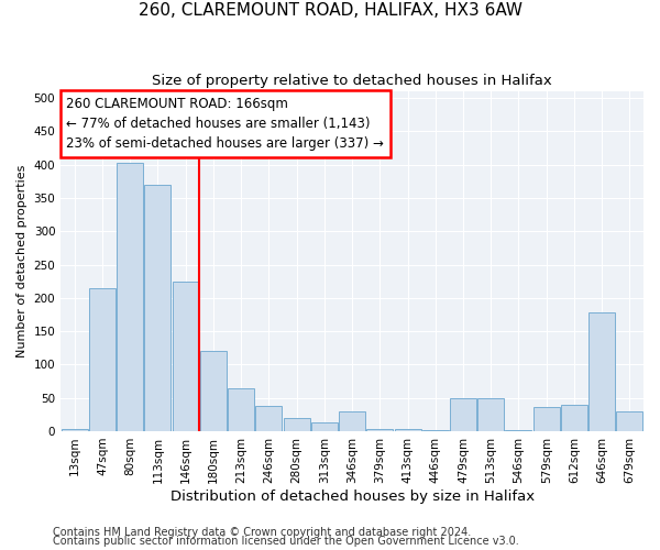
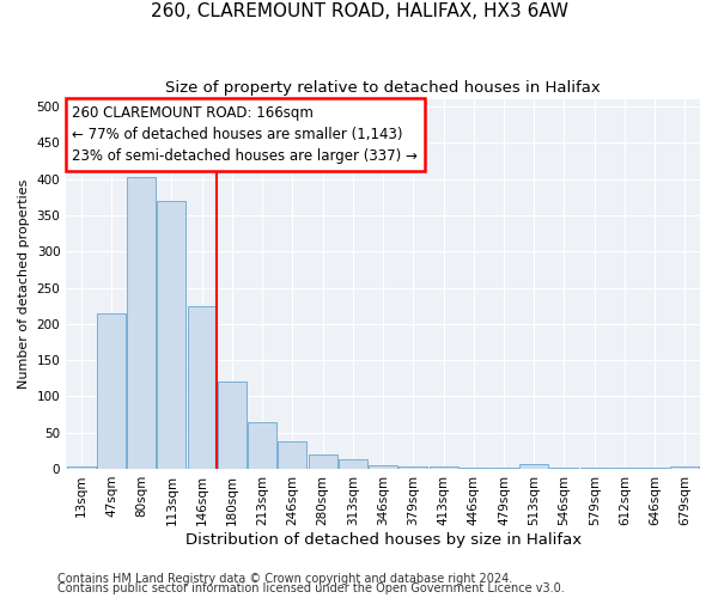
346sqm: 30 -> 5
479sqm: 50 -> 2
513sqm: 50 -> 7
579sqm: 36 -> 1
612sqm: 40 -> 1
646sqm: 178 -> 1
679sqm: 30 -> 3
